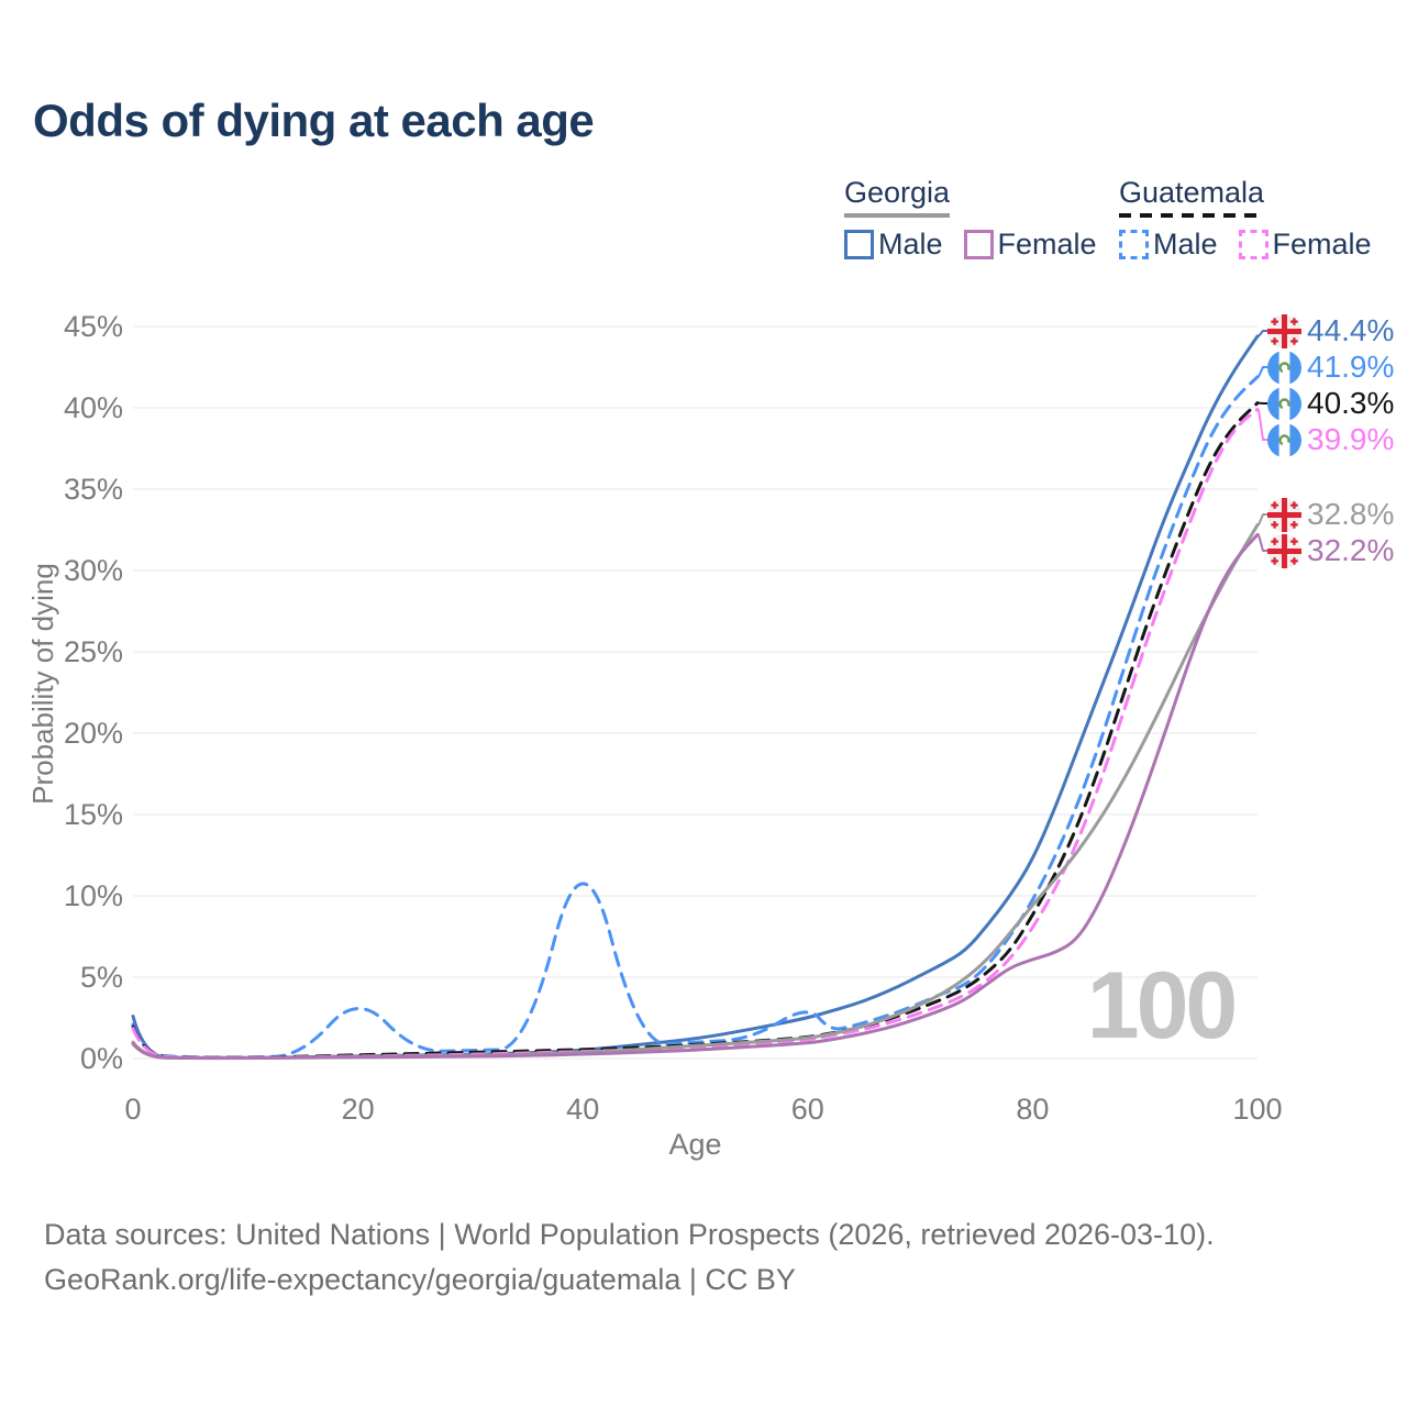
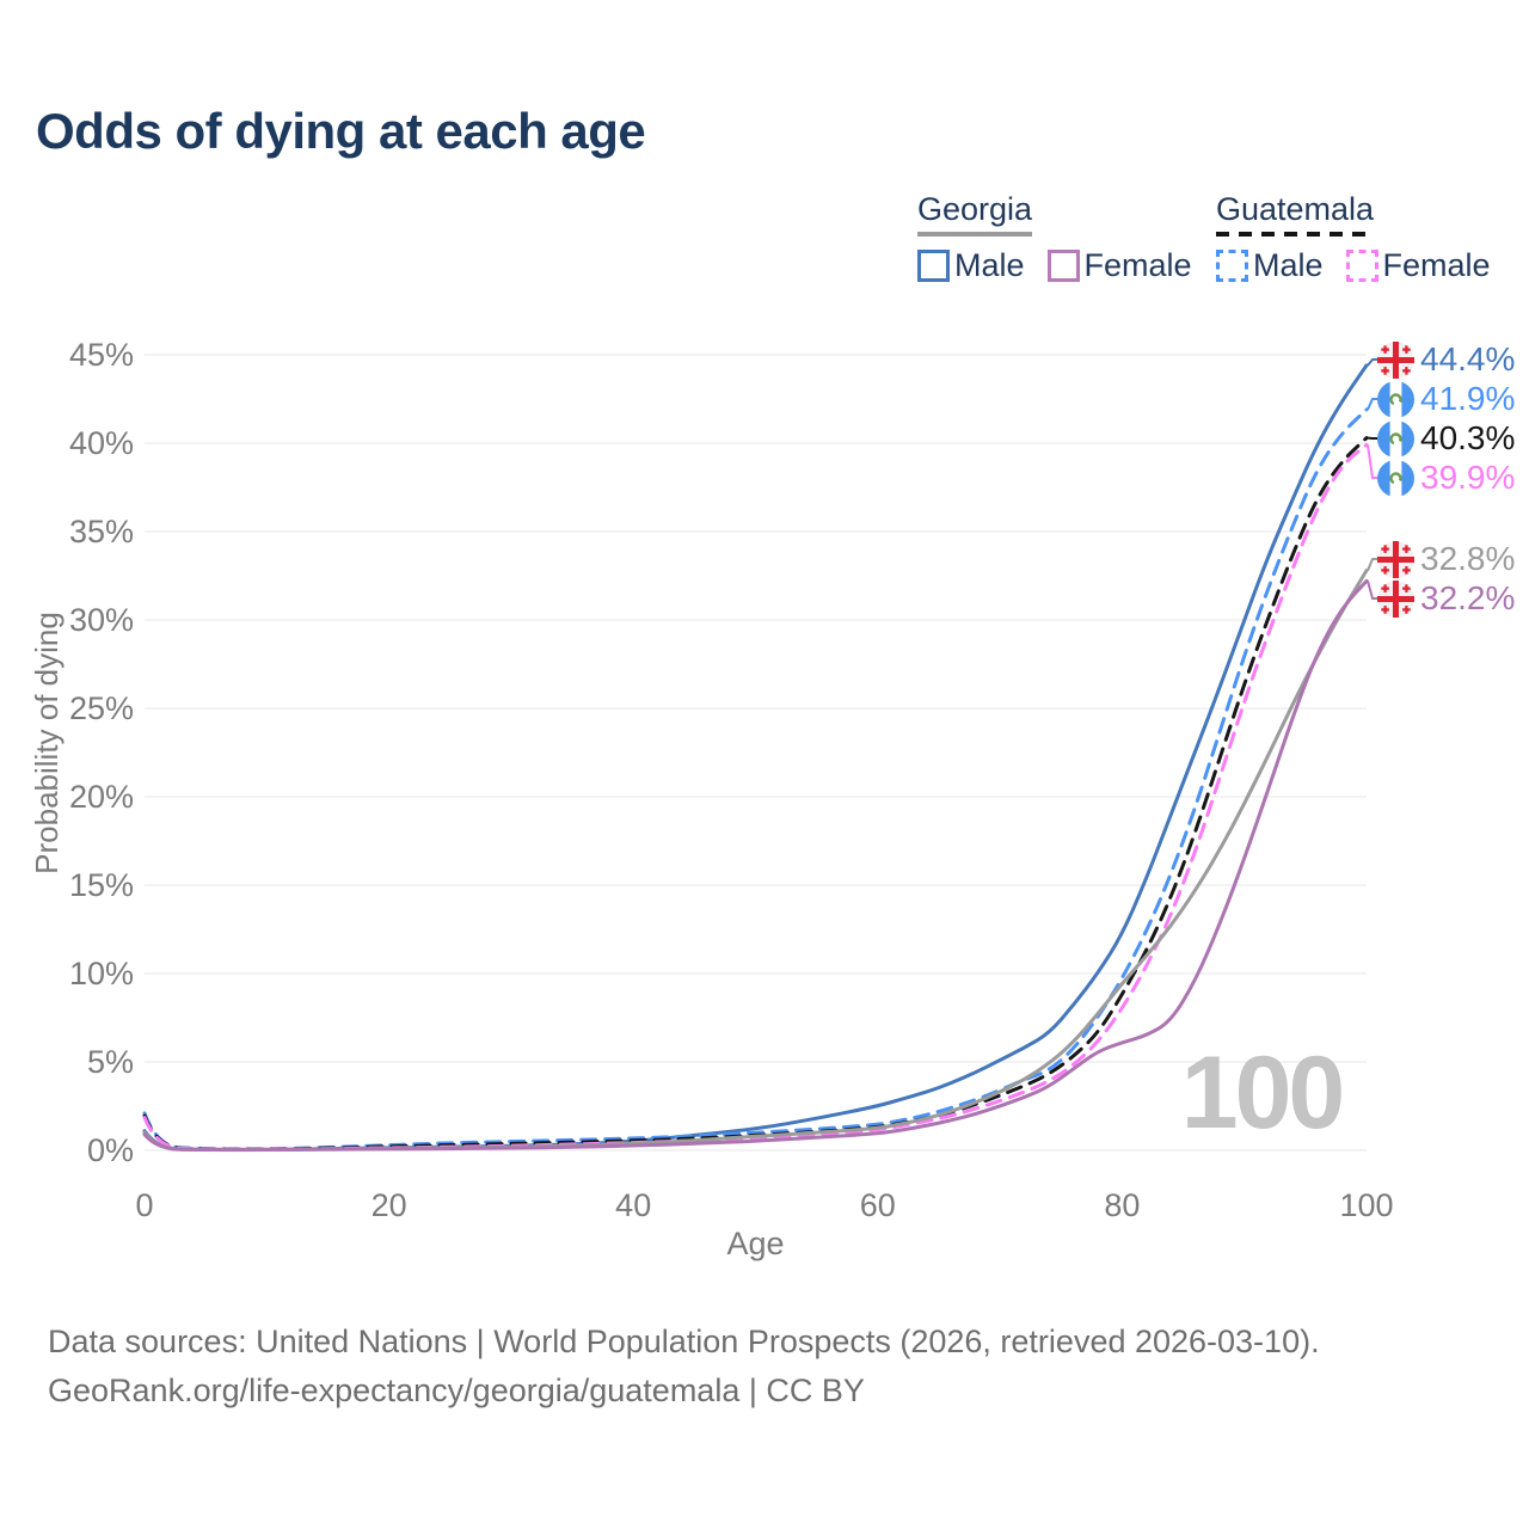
Georgia Male/0: 2.6% -> 1.1%
Guatemala Male/20: 4.0% -> 0.3%
Guatemala Male/40: 14.1% -> 0.7%
Guatemala Male/60: 3.3% -> 1.4%
